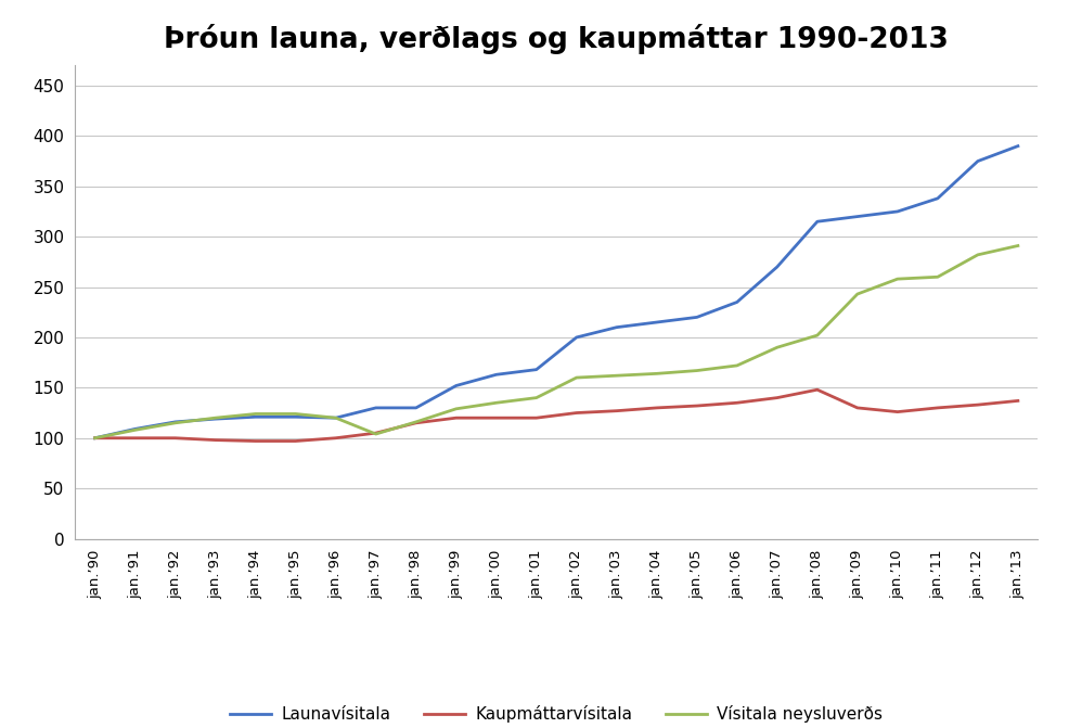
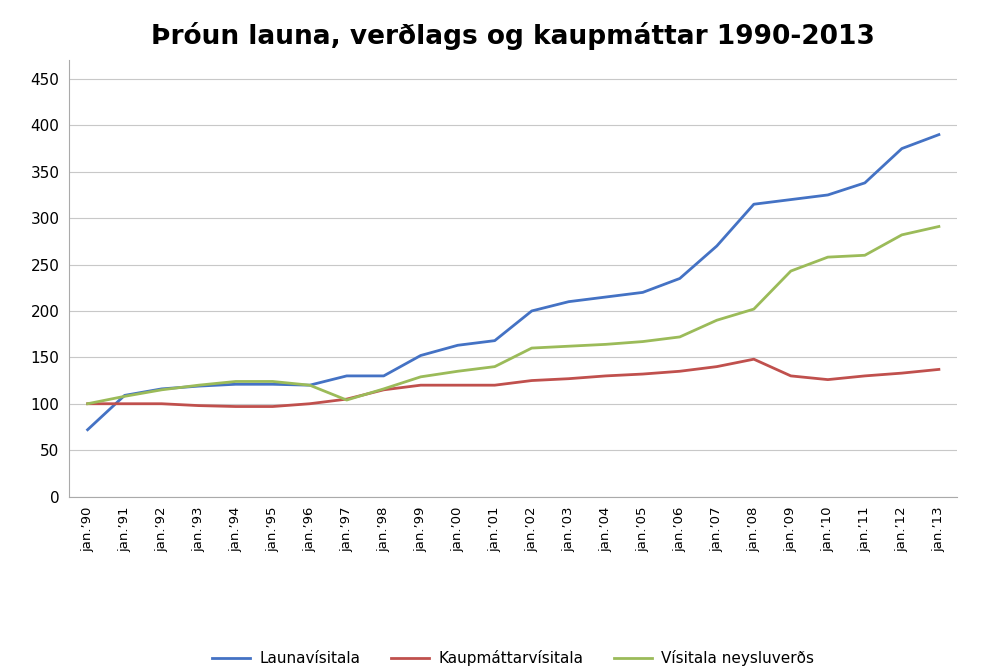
Launavísitala/jan.’90: 100 -> 72
